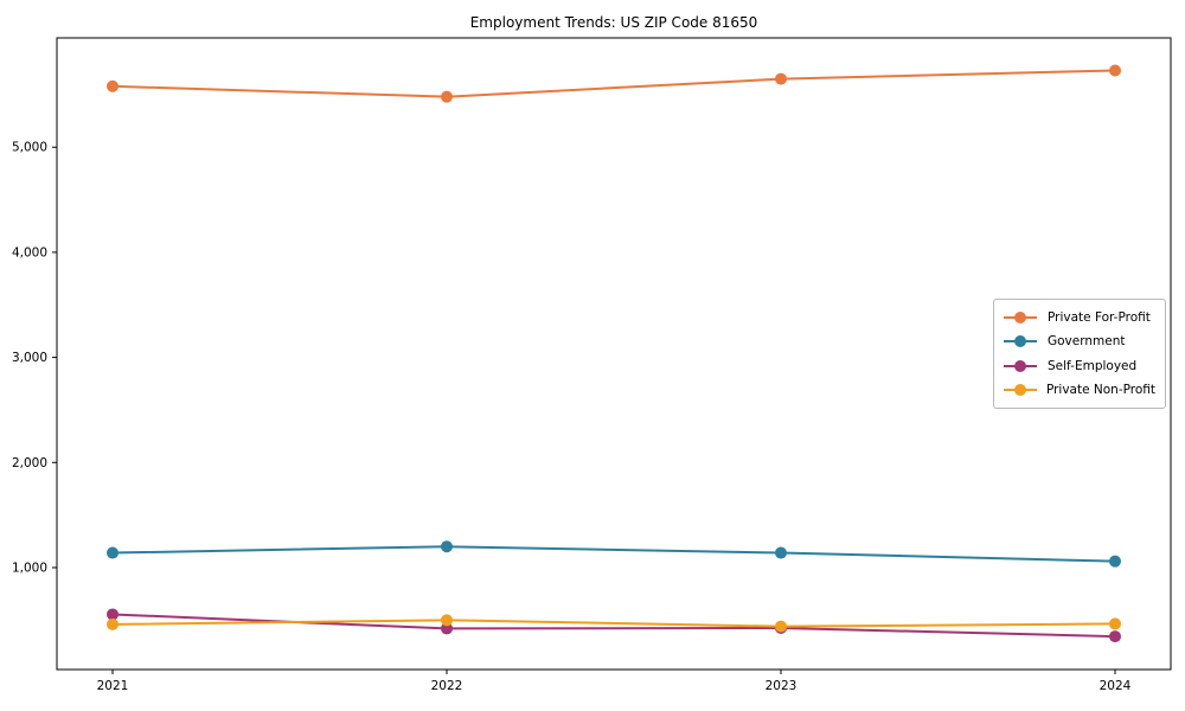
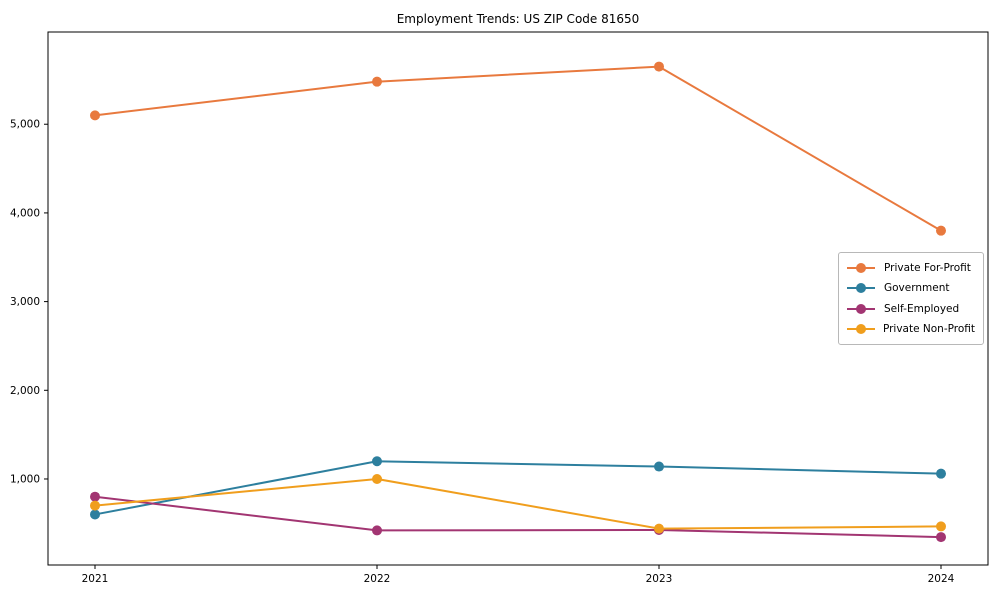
Private For-Profit/2021: 5600 -> 5100
Government/2021: 1100 -> 600
Self-Employed/2021: 600 -> 800
Private Non-Profit/2021: 500 -> 700
Private Non-Profit/2022: 500 -> 1000
Private For-Profit/2024: 5700 -> 3800
